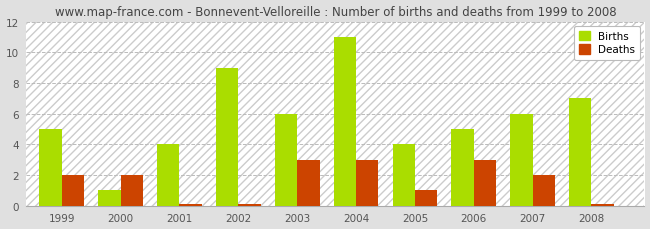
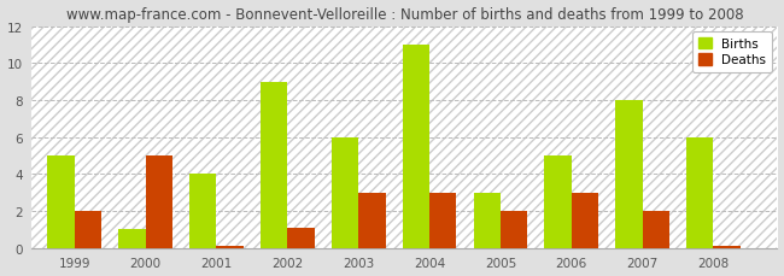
Deaths/2000: 2.0 -> 5.0
Deaths/2002: 0.1 -> 1.1
Births/2005: 4 -> 3
Deaths/2005: 1.0 -> 2.0
Births/2007: 6 -> 8
Births/2008: 7 -> 6
